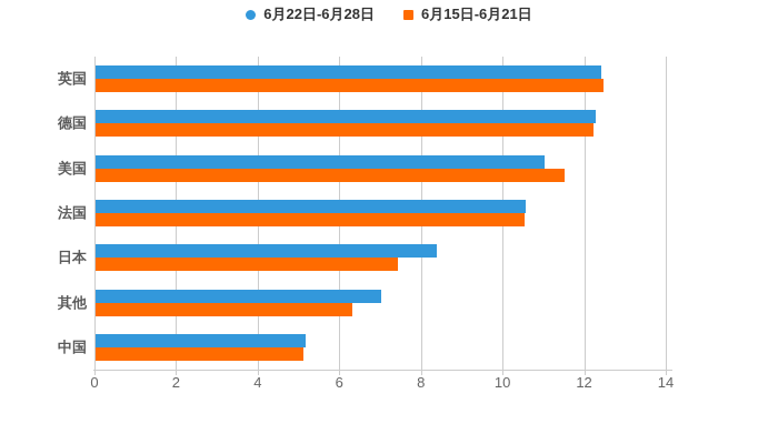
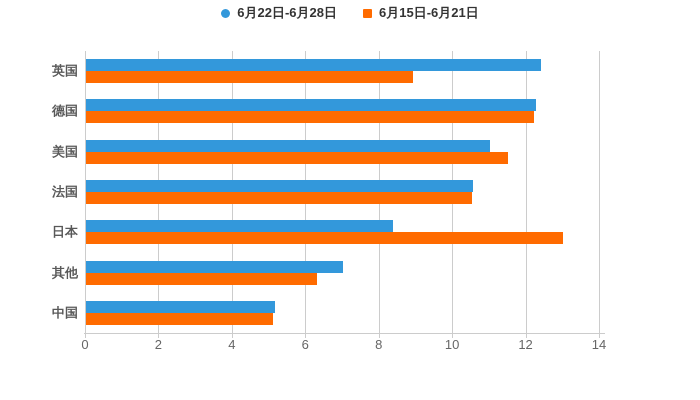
6月15日-6月21日/英国: 12.4 -> 8.9
6月15日-6月21日/日本: 7.4 -> 13.0
